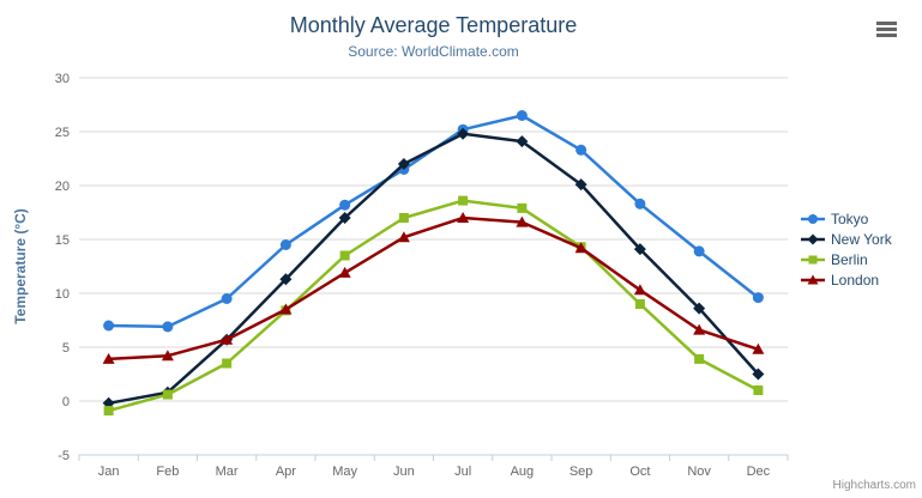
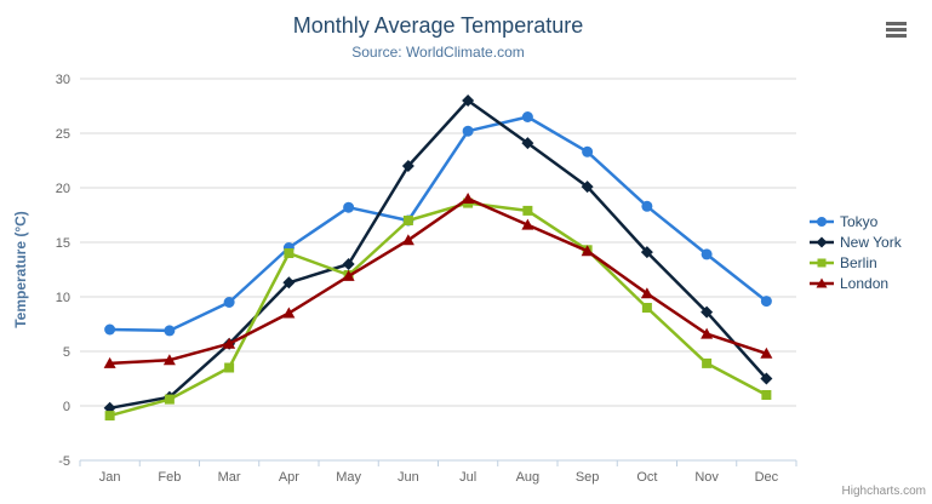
Berlin/Apr: 8 -> 14
New York/May: 17 -> 13
Berlin/May: 14 -> 12
Tokyo/Jun: 22 -> 17
New York/Jul: 25 -> 28
London/Jul: 17 -> 19
